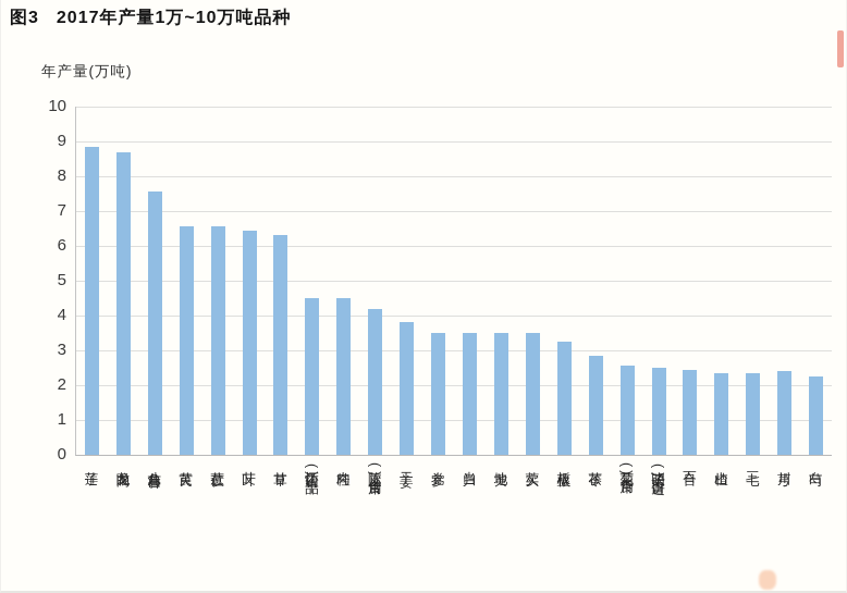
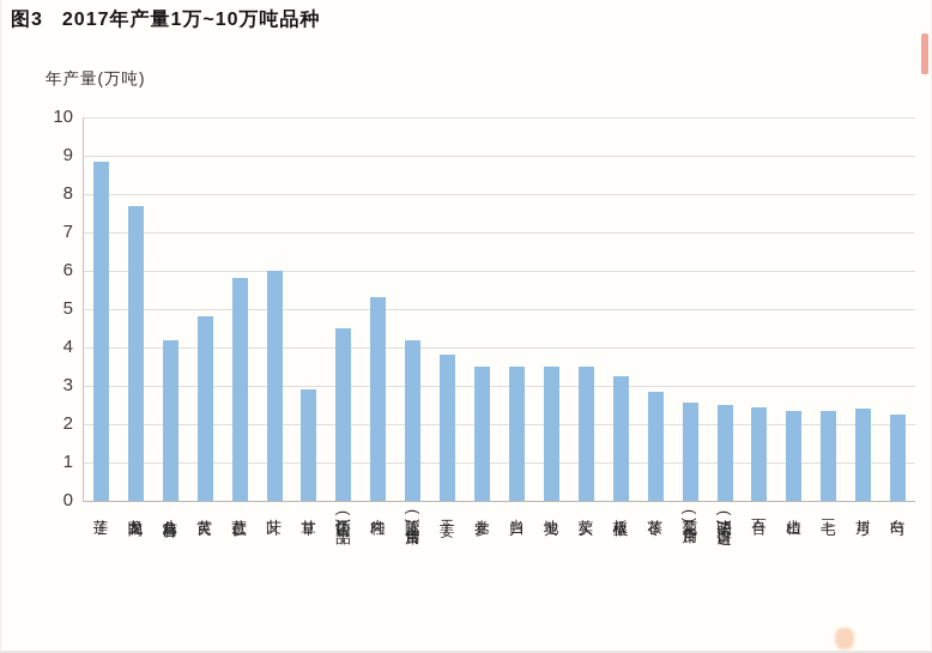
龙眼肉: 8.7 -> 7.7
八角茴香: 7.5 -> 4.2
黄芪: 6.5 -> 4.8
薏苡仁: 6.5 -> 5.8
艾叶: 6.5 -> 6.0
甘草: 6.3 -> 2.9
肉桂: 4.5 -> 5.3
